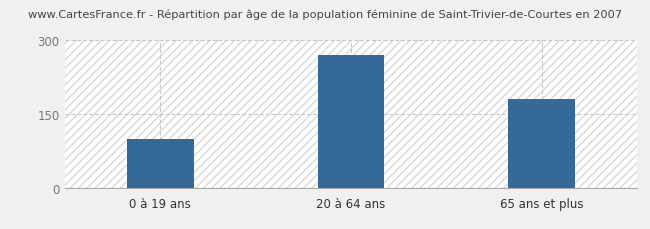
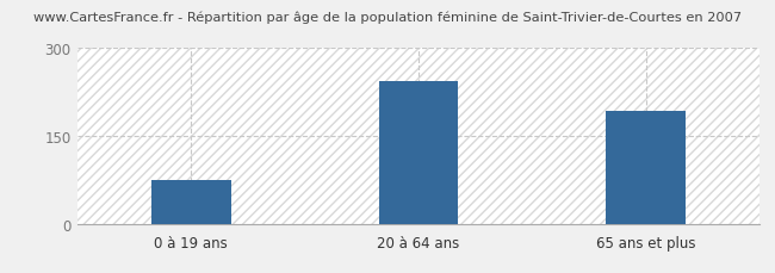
0 à 19 ans: 100 -> 75
20 à 64 ans: 270 -> 243
65 ans et plus: 180 -> 193
